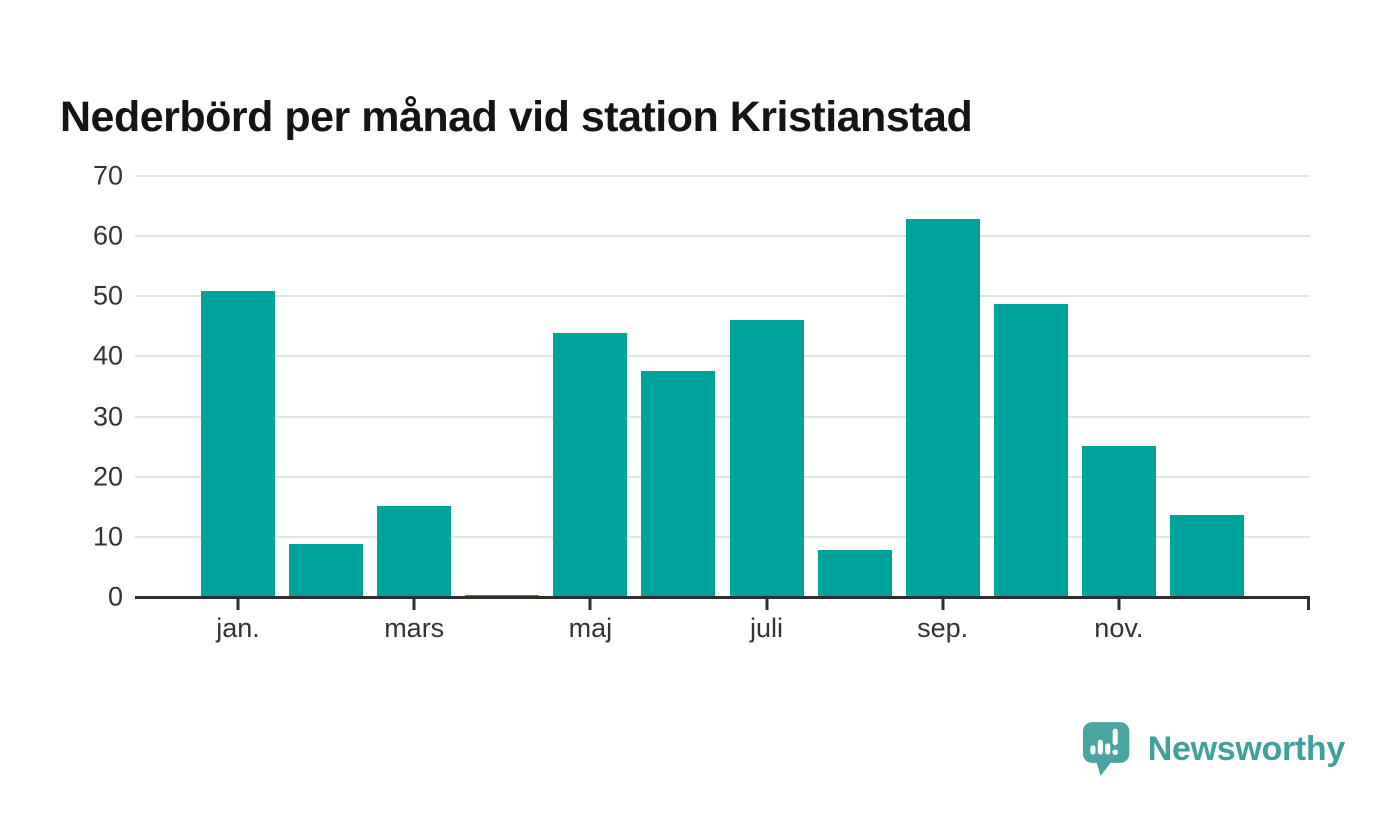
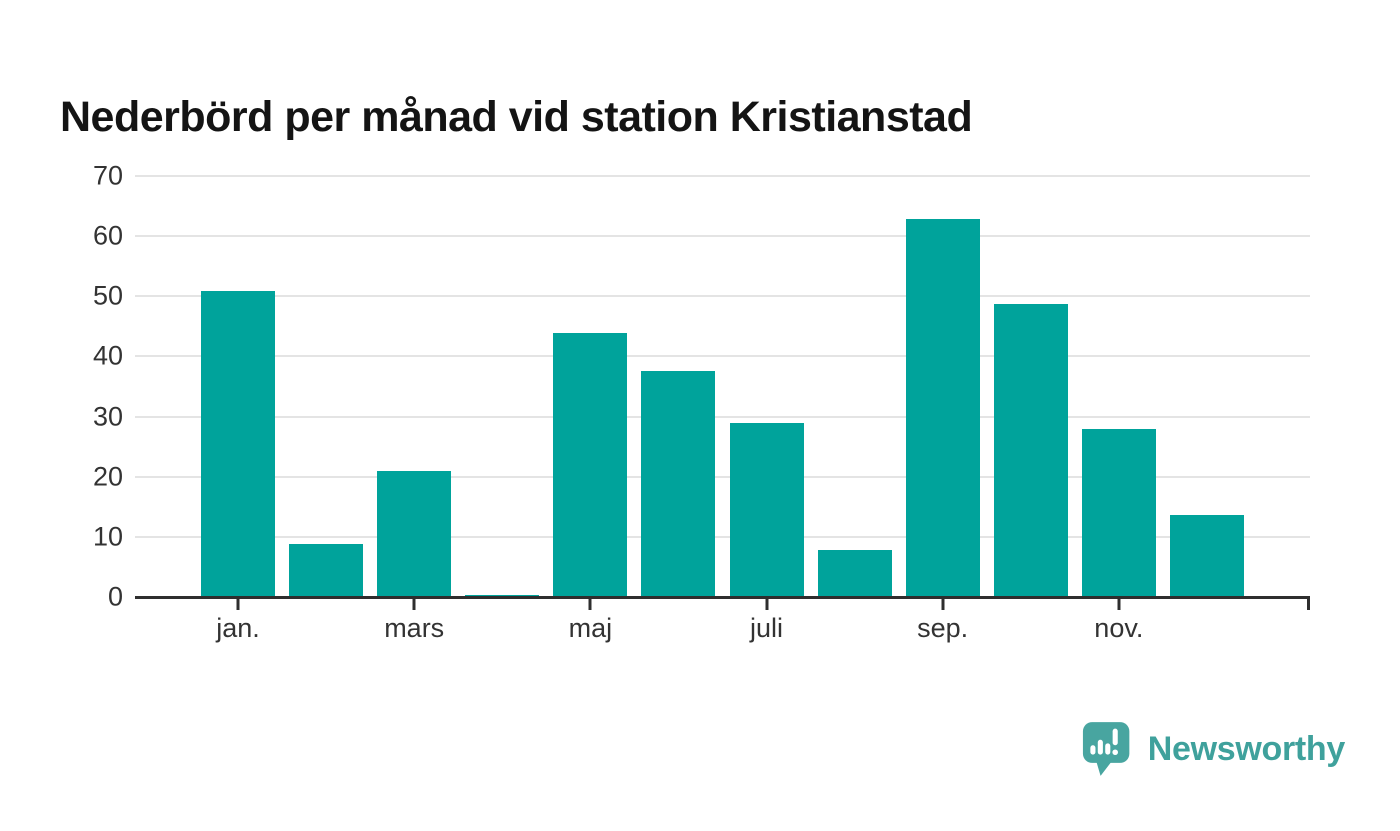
mars: 15 -> 21
juli: 46 -> 29
nov.: 25 -> 28
